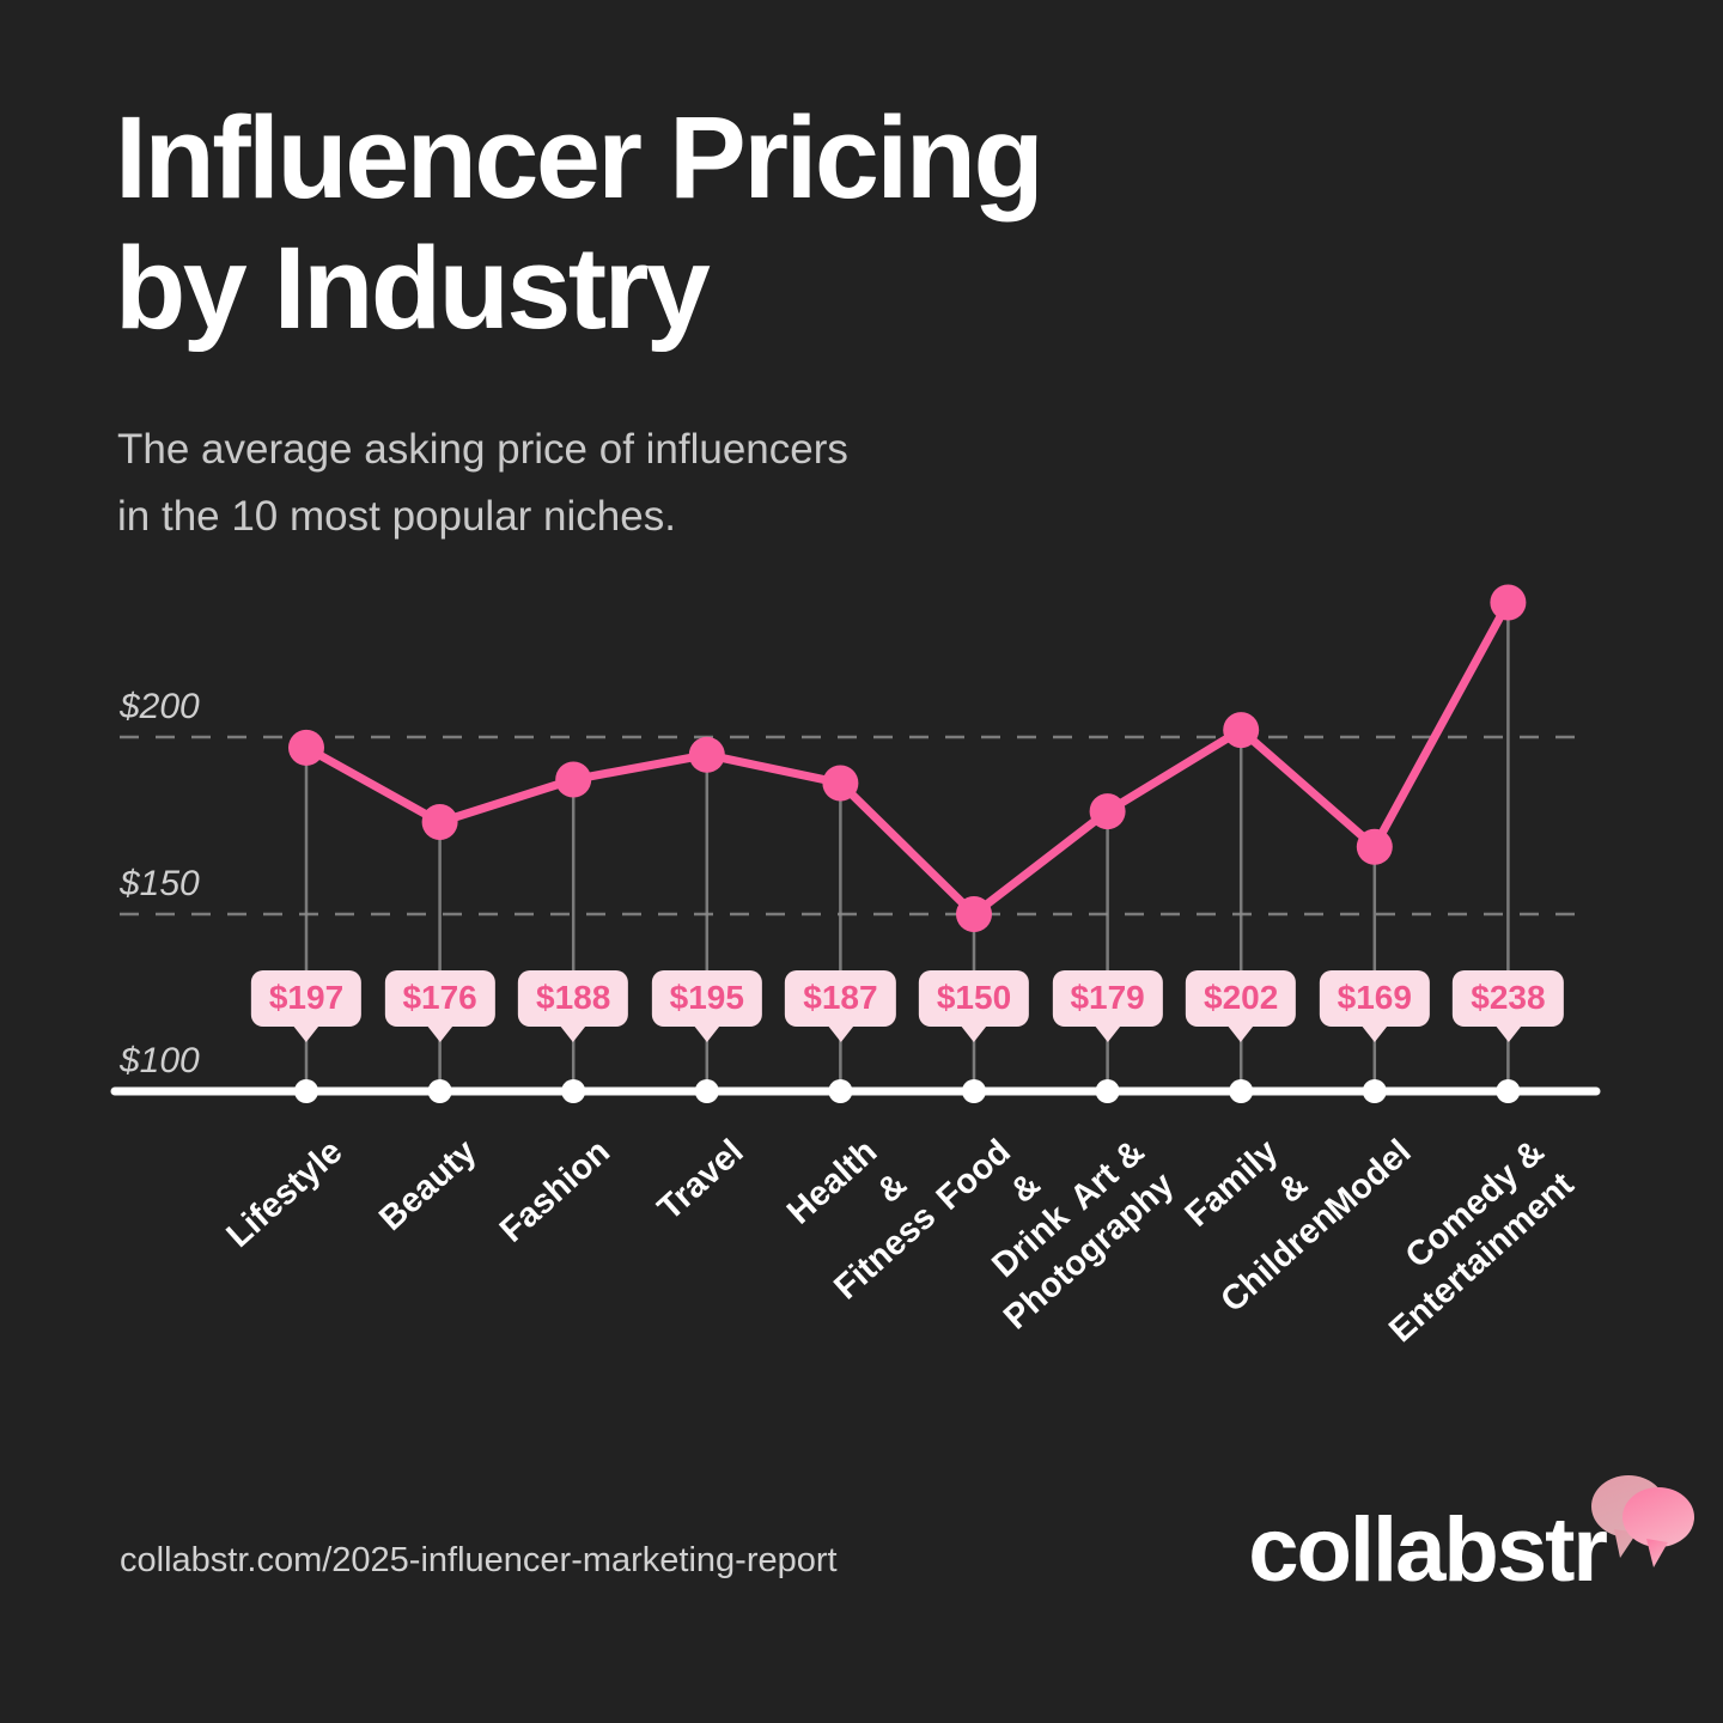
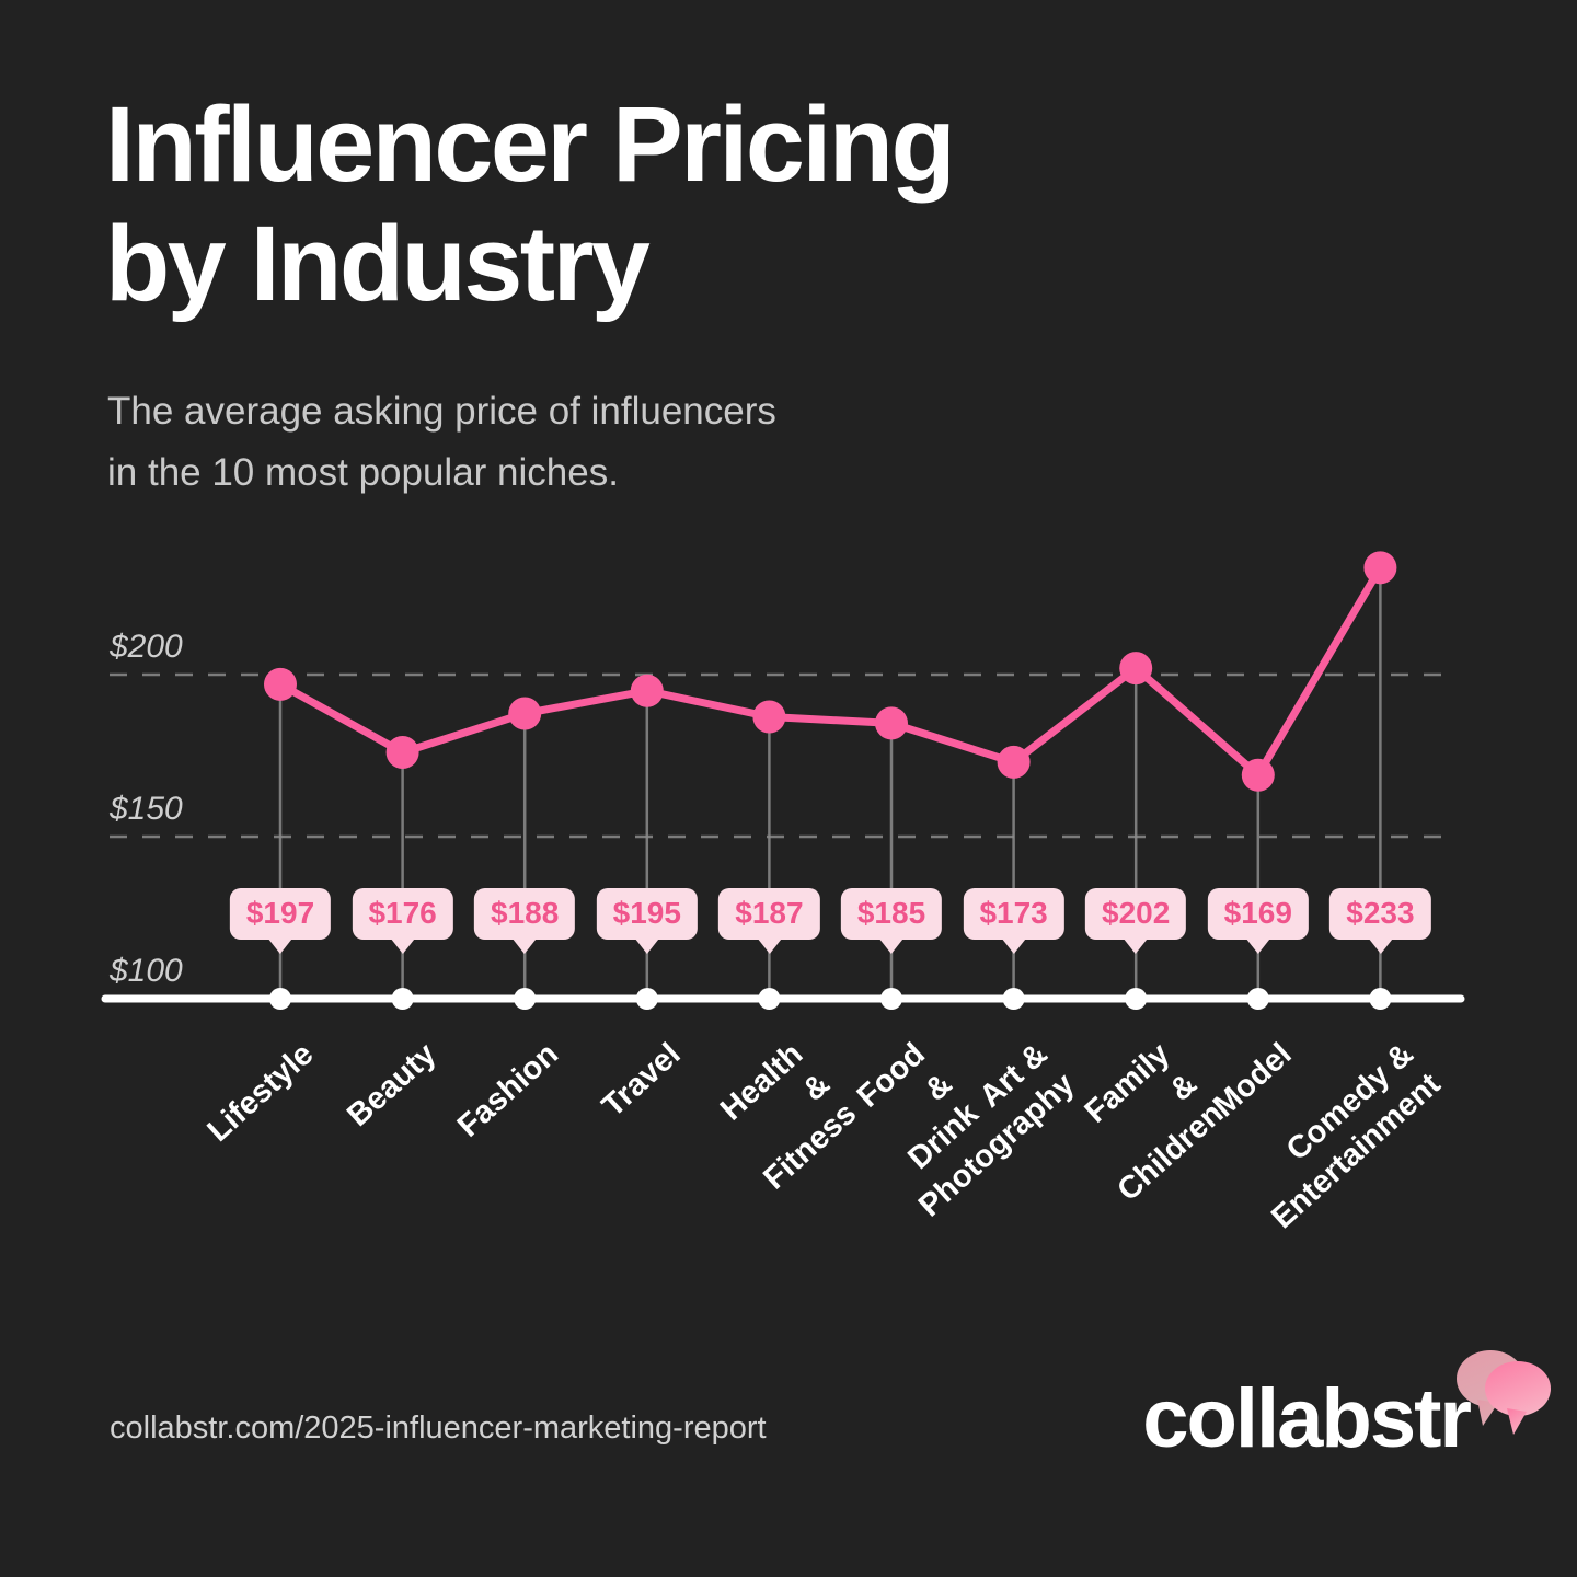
Food & Drink: $150 -> $185
Art & Photography: $179 -> $173
Comedy & Entertainment: $238 -> $233
